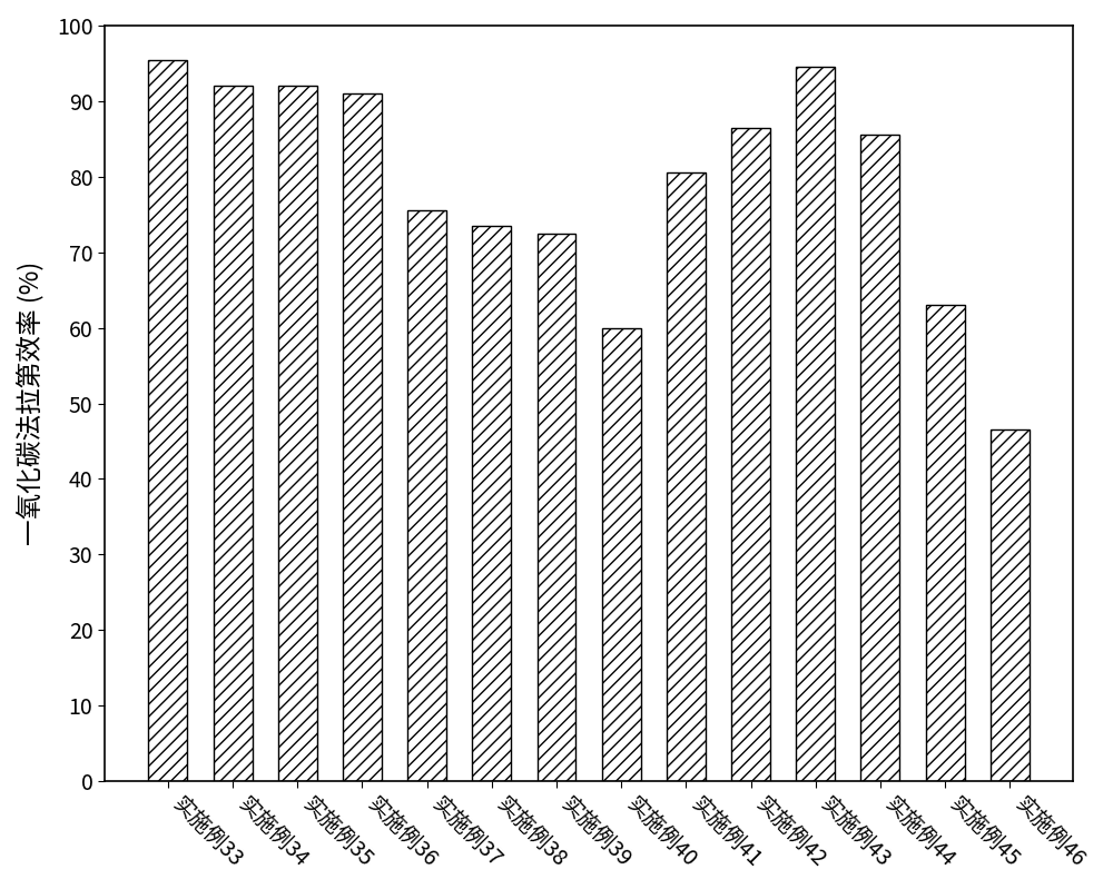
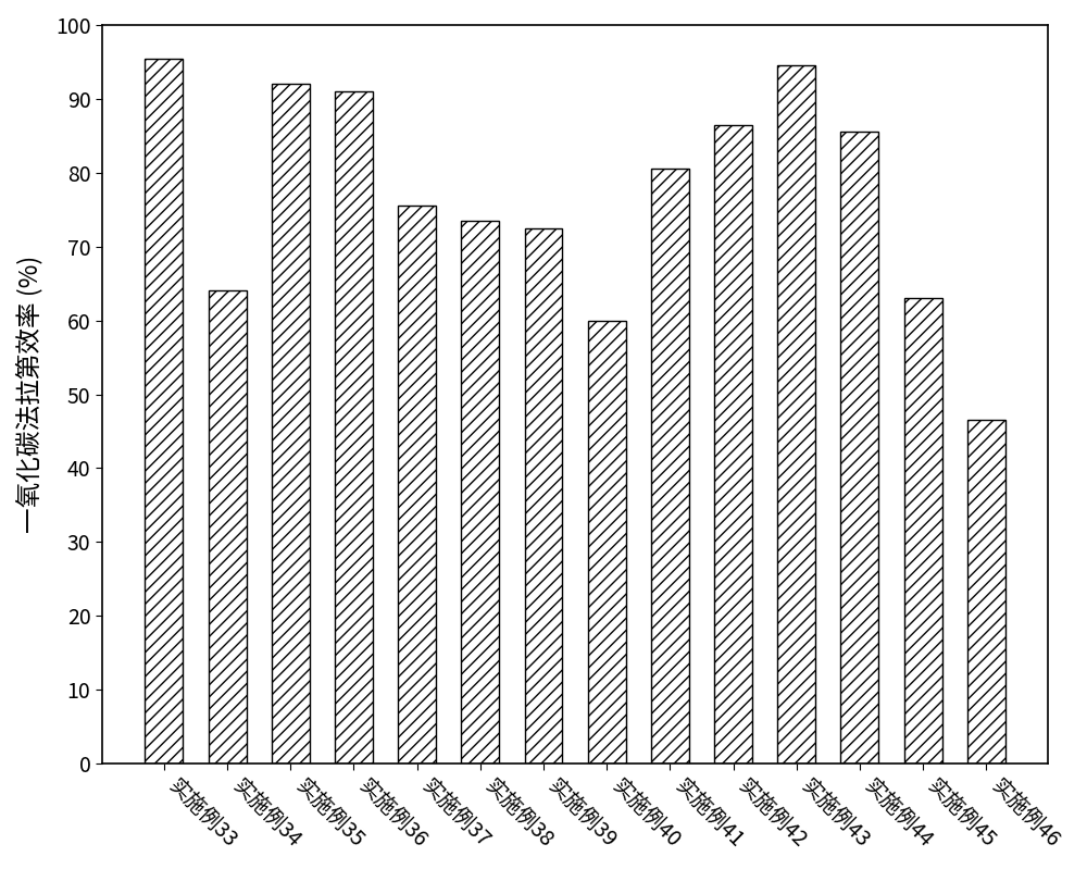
实施例34: 92.0 -> 64.0
